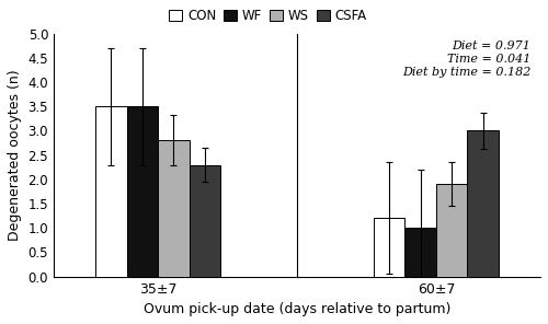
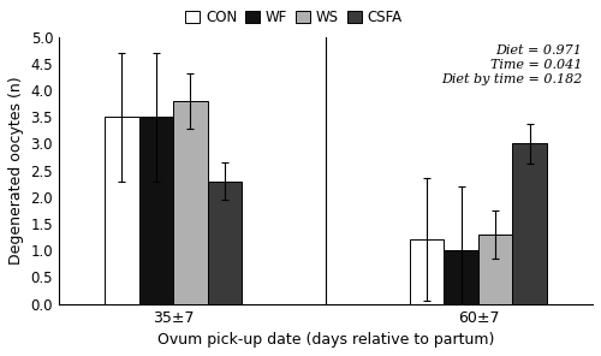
WS/35±7: 2.8 -> 3.8
WS/60±7: 1.9 -> 1.3
